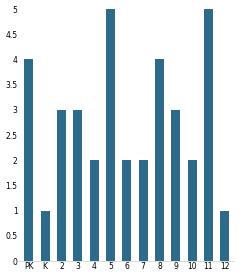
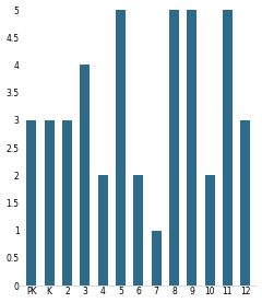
PK: 4 -> 3
K: 1 -> 3
3: 3 -> 4
7: 2 -> 1
8: 4 -> 5
9: 3 -> 5
12: 1 -> 3
